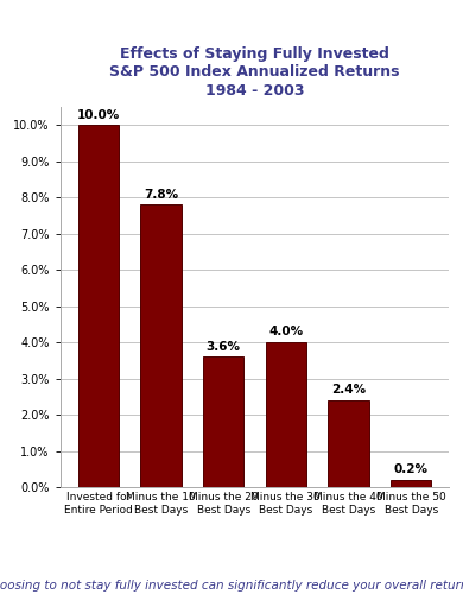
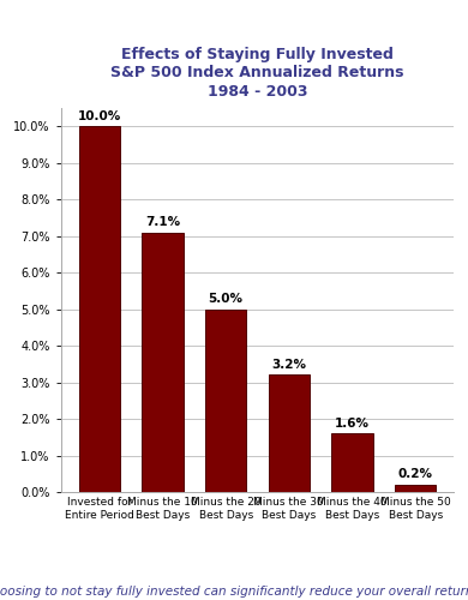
Minus the 10 Best Days: 7.8% -> 7.1%
Minus the 20 Best Days: 3.6% -> 5.0%
Minus the 30 Best Days: 4.0% -> 3.2%
Minus the 40 Best Days: 2.4% -> 1.6%
